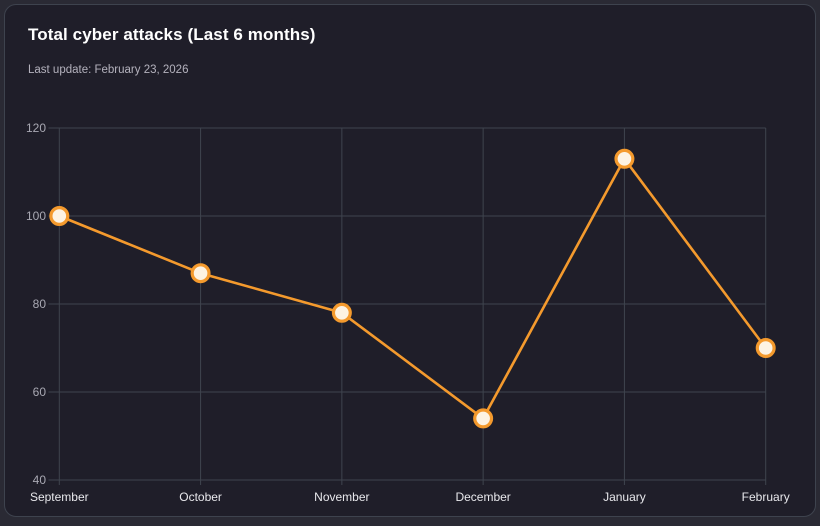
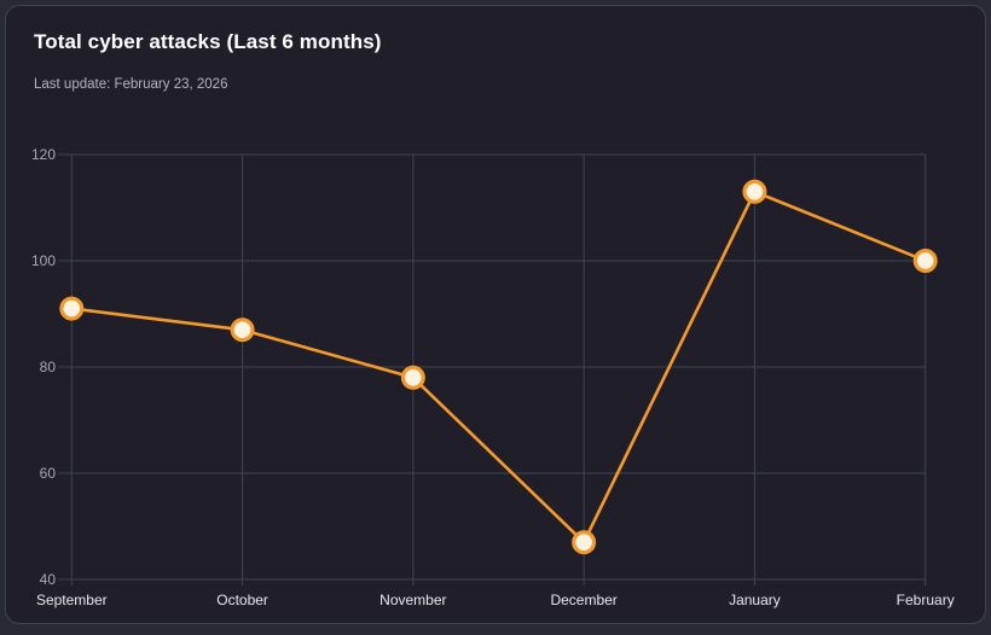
September: 100 -> 91
December: 54 -> 47
February: 70 -> 100
